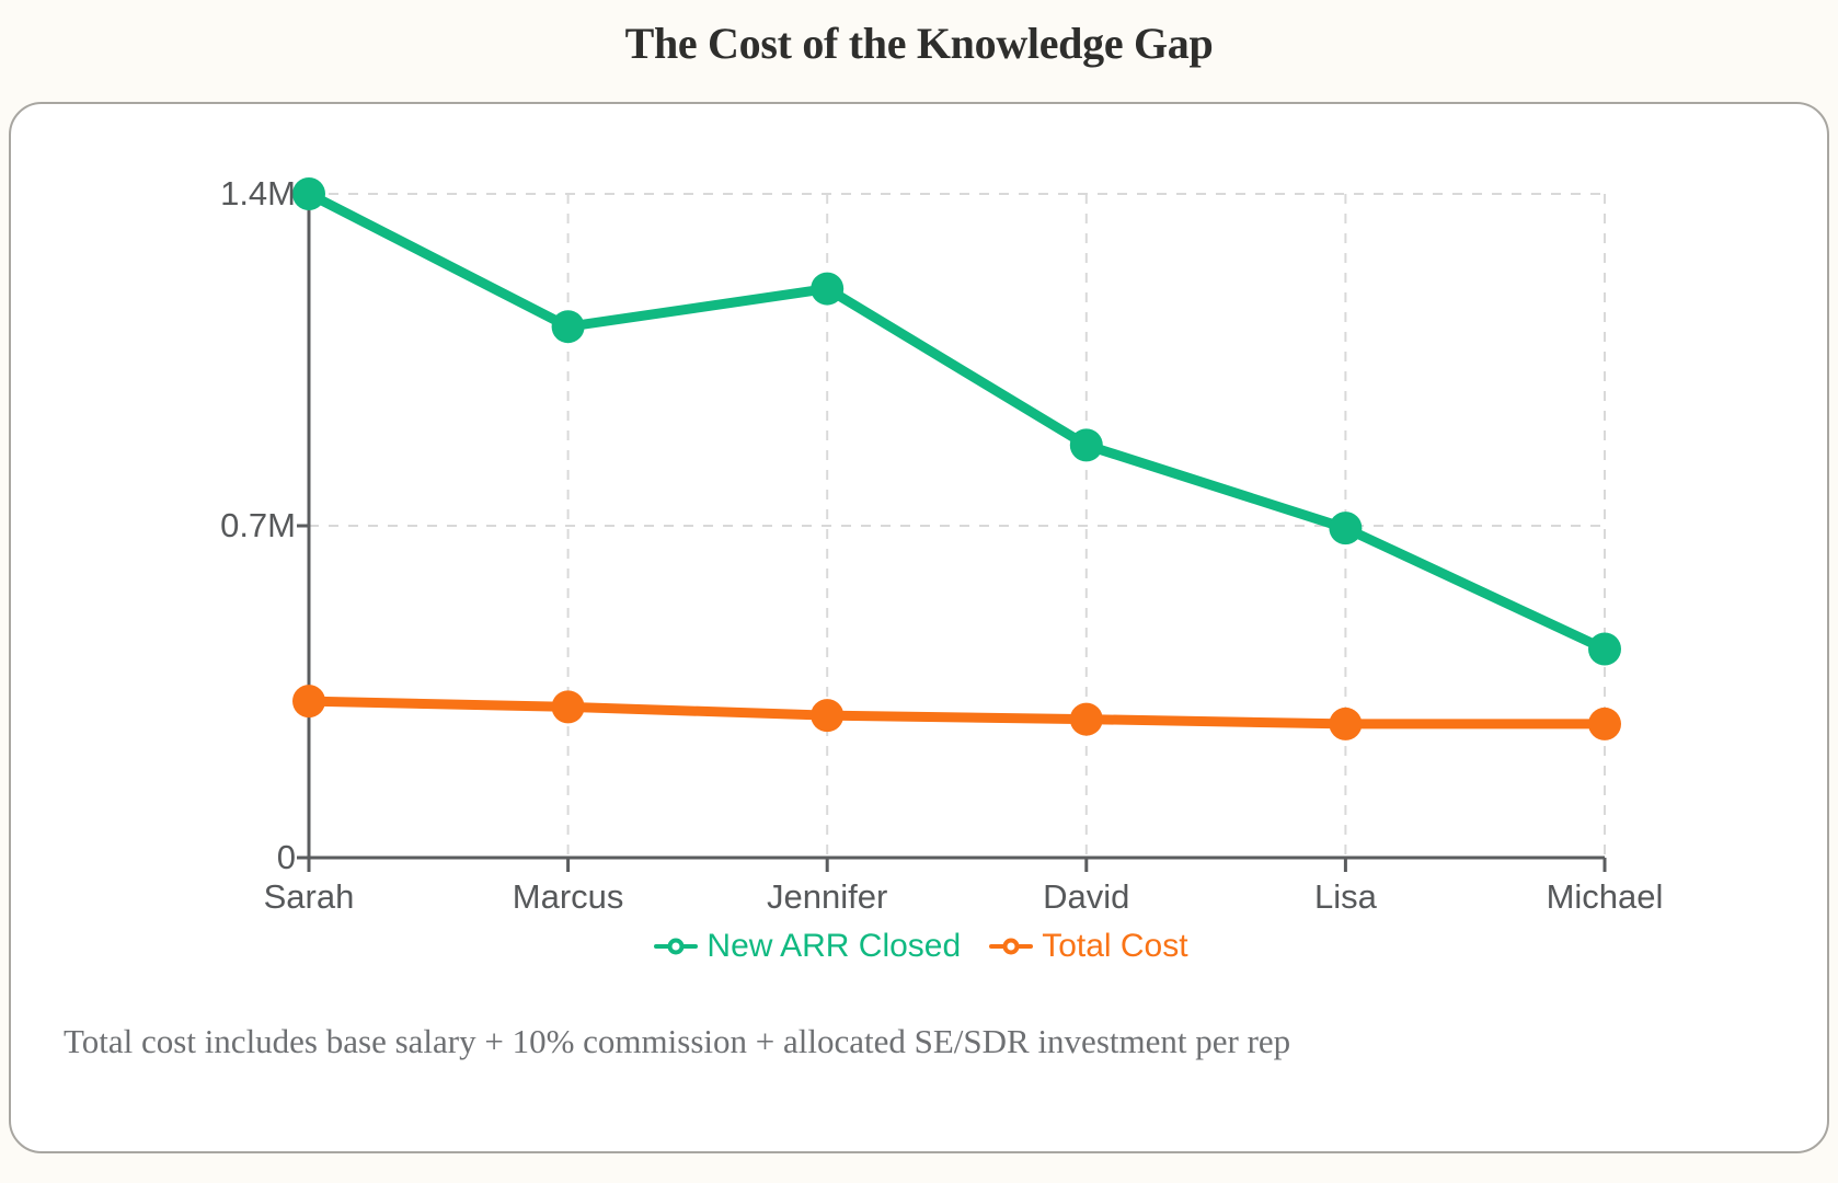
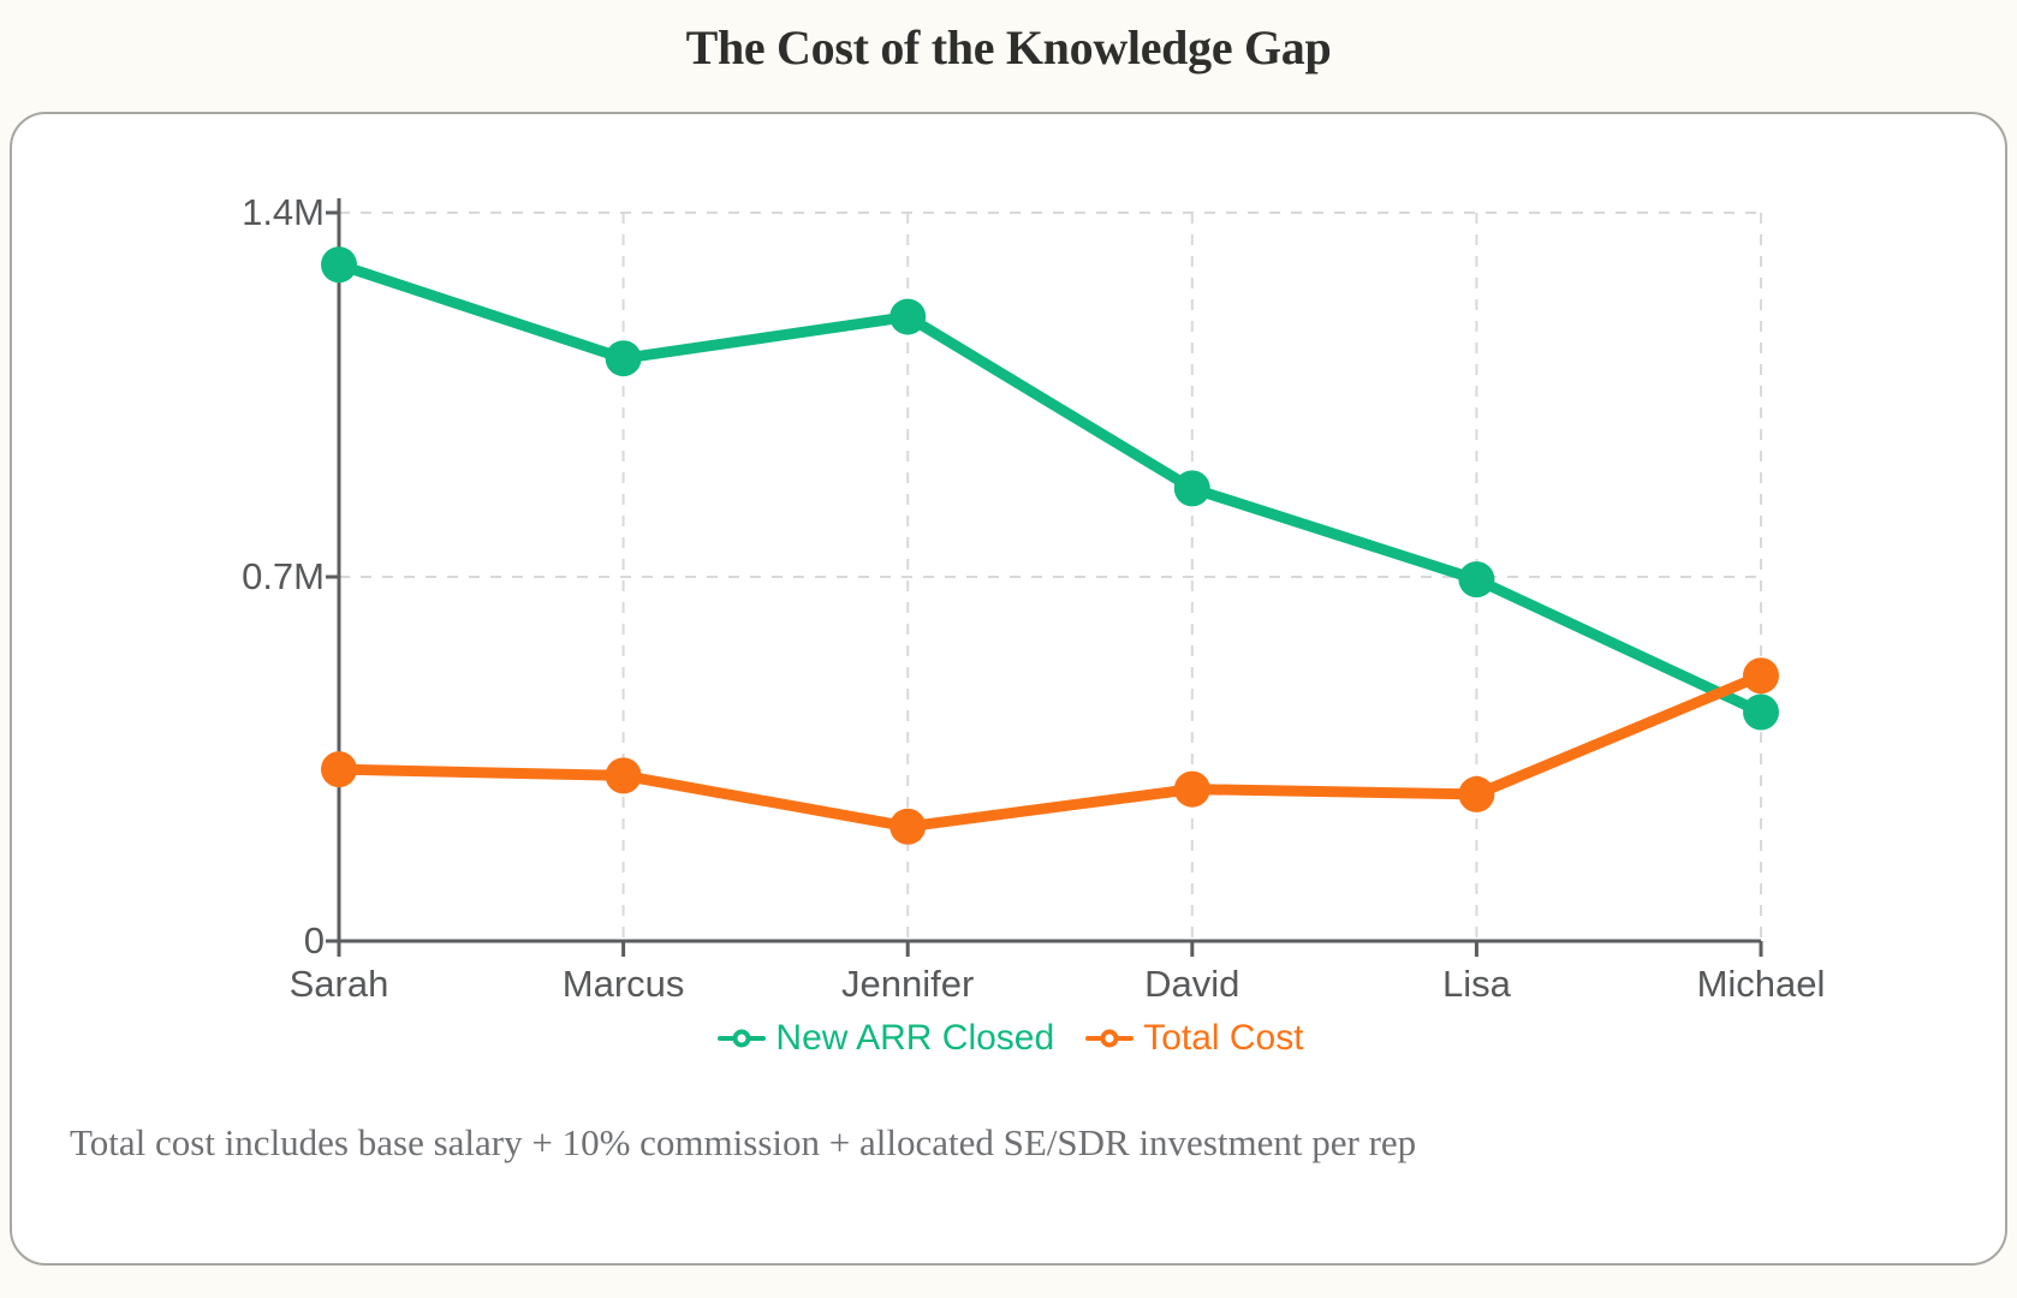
New ARR Closed/Sarah: 1.40M -> 1.30M
Total Cost/Jennifer: 0.30M -> 0.22M
Total Cost/Michael: 0.28M -> 0.51M
